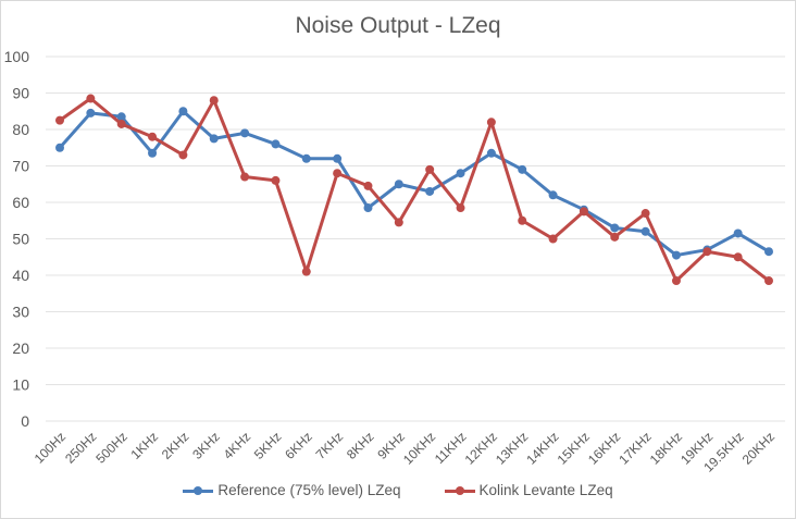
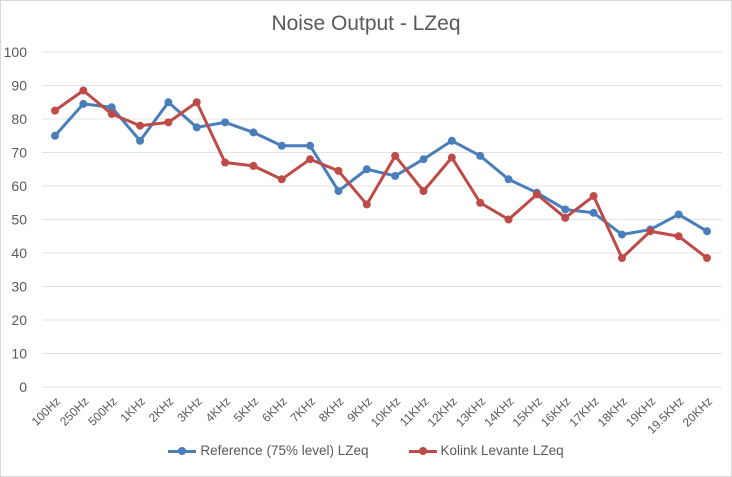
Kolink Levante LZeq/2KHz: 73 -> 79
Kolink Levante LZeq/3KHz: 88 -> 85
Kolink Levante LZeq/6KHz: 41 -> 62
Kolink Levante LZeq/12KHz: 82 -> 68
